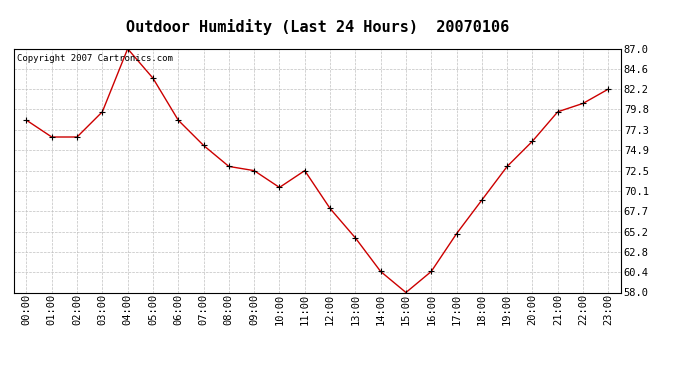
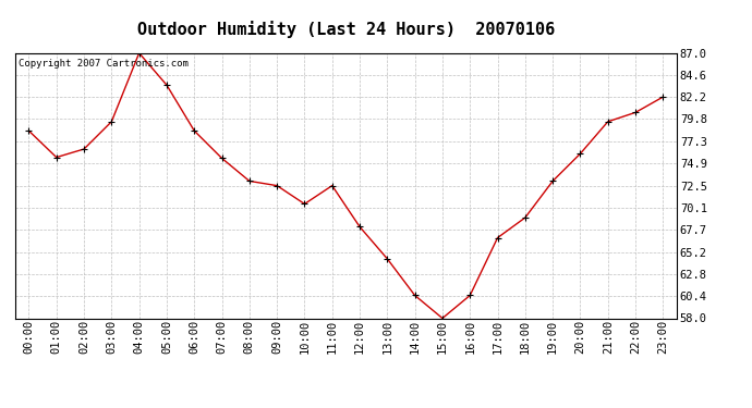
01:00: 76.5 -> 75.6
17:00: 65.0 -> 66.8
